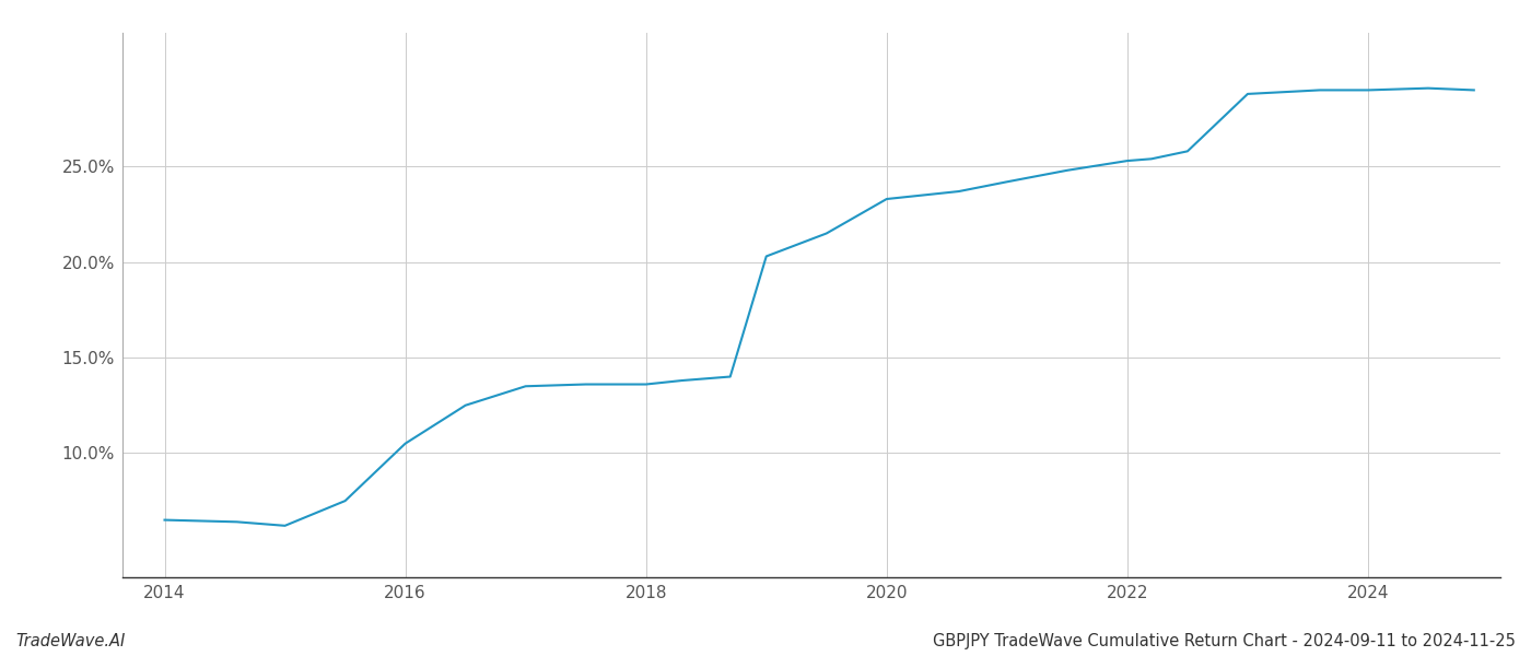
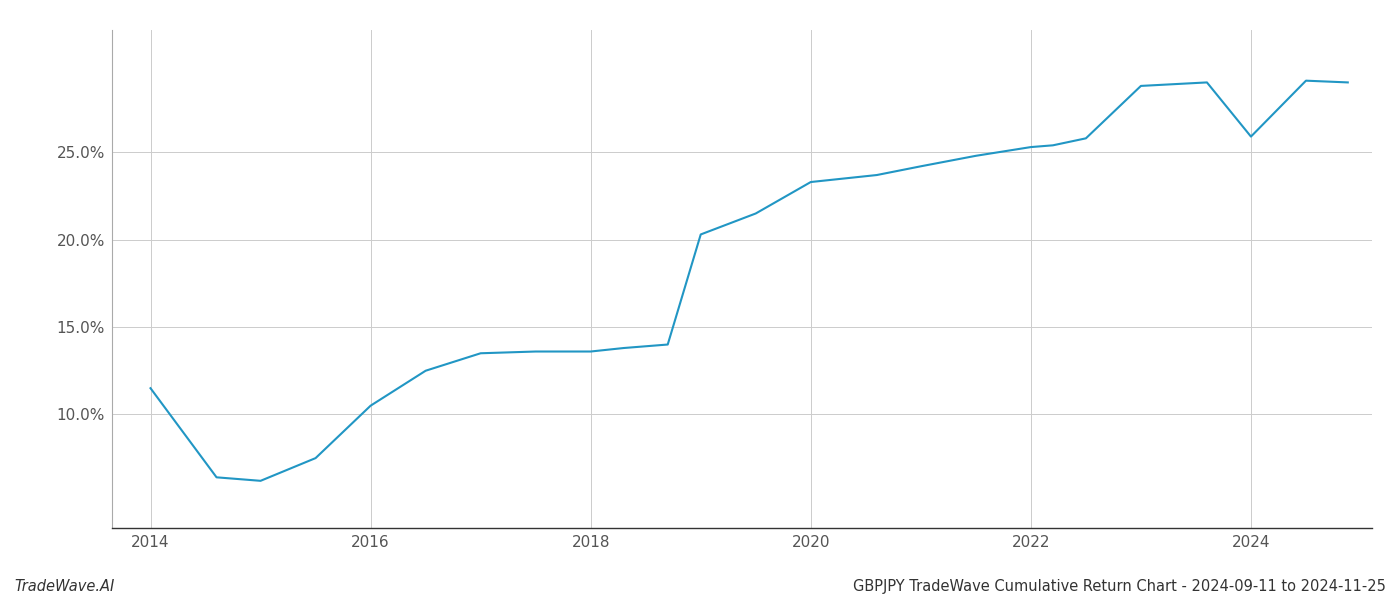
2014: 6.5% -> 11.5%
2024: 29.0% -> 25.9%
